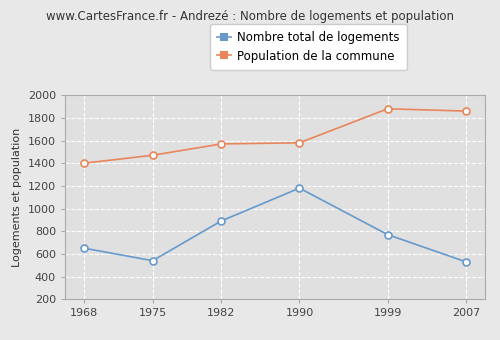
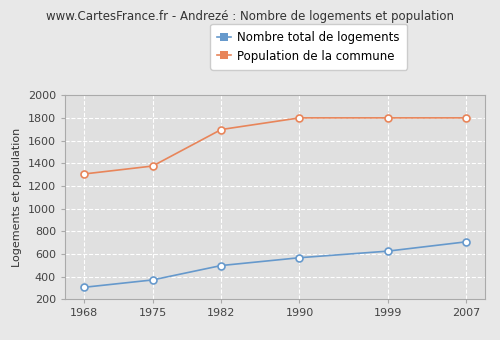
Nombre total de logements/1968: 650 -> 300
Population de la commune/1968: 1400 -> 1300
Nombre total de logements/1975: 540 -> 370
Population de la commune/1975: 1470 -> 1380
Nombre total de logements/1982: 890 -> 500
Population de la commune/1982: 1570 -> 1700
Nombre total de logements/1990: 1180 -> 570
Population de la commune/1990: 1580 -> 1800
Nombre total de logements/1999: 770 -> 620
Population de la commune/1999: 1880 -> 1800
Nombre total de logements/2007: 530 -> 710
Population de la commune/2007: 1860 -> 1800
